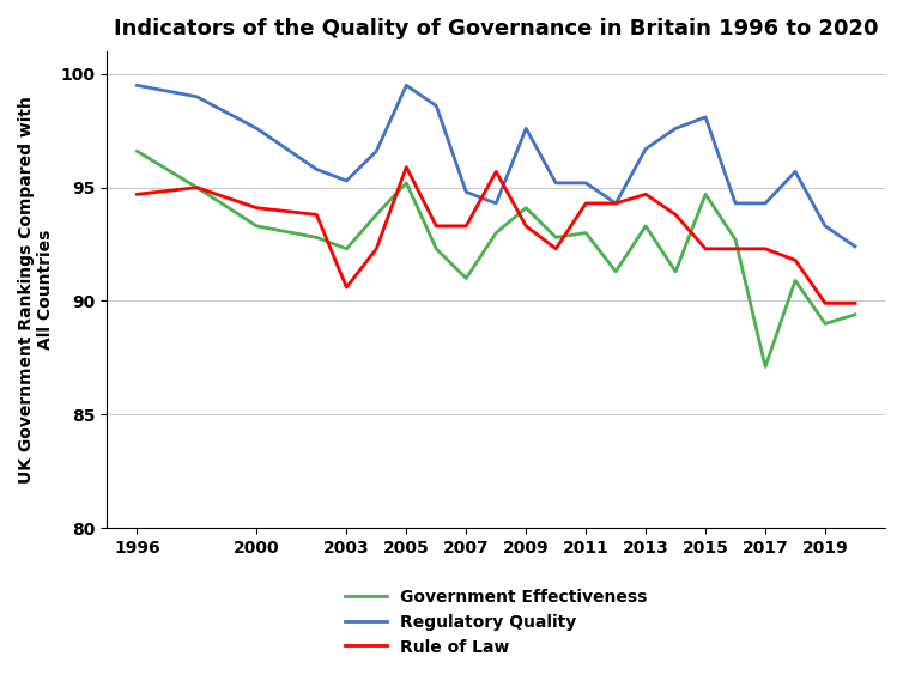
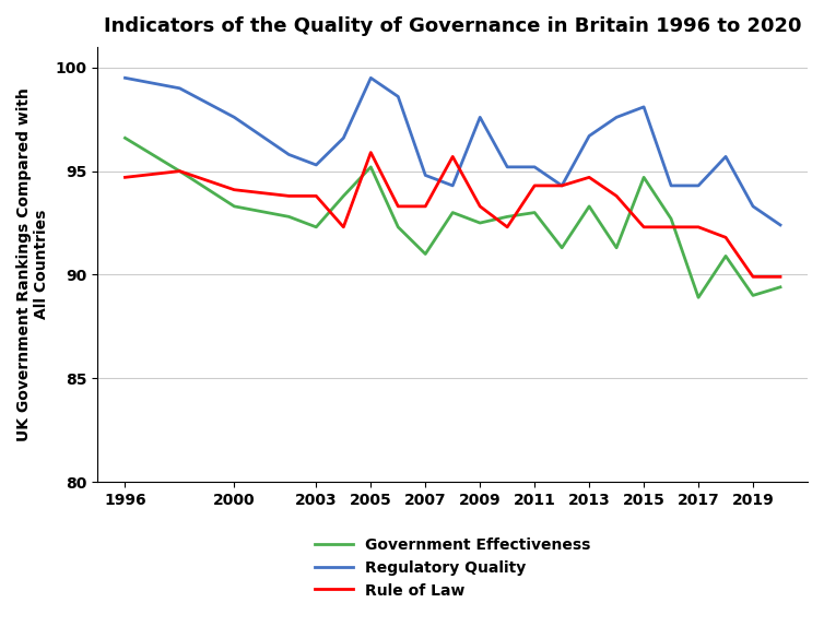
Rule of Law/2003: 90.6 -> 93.8
Government Effectiveness/2009: 94.1 -> 92.5
Government Effectiveness/2017: 87.1 -> 88.9
